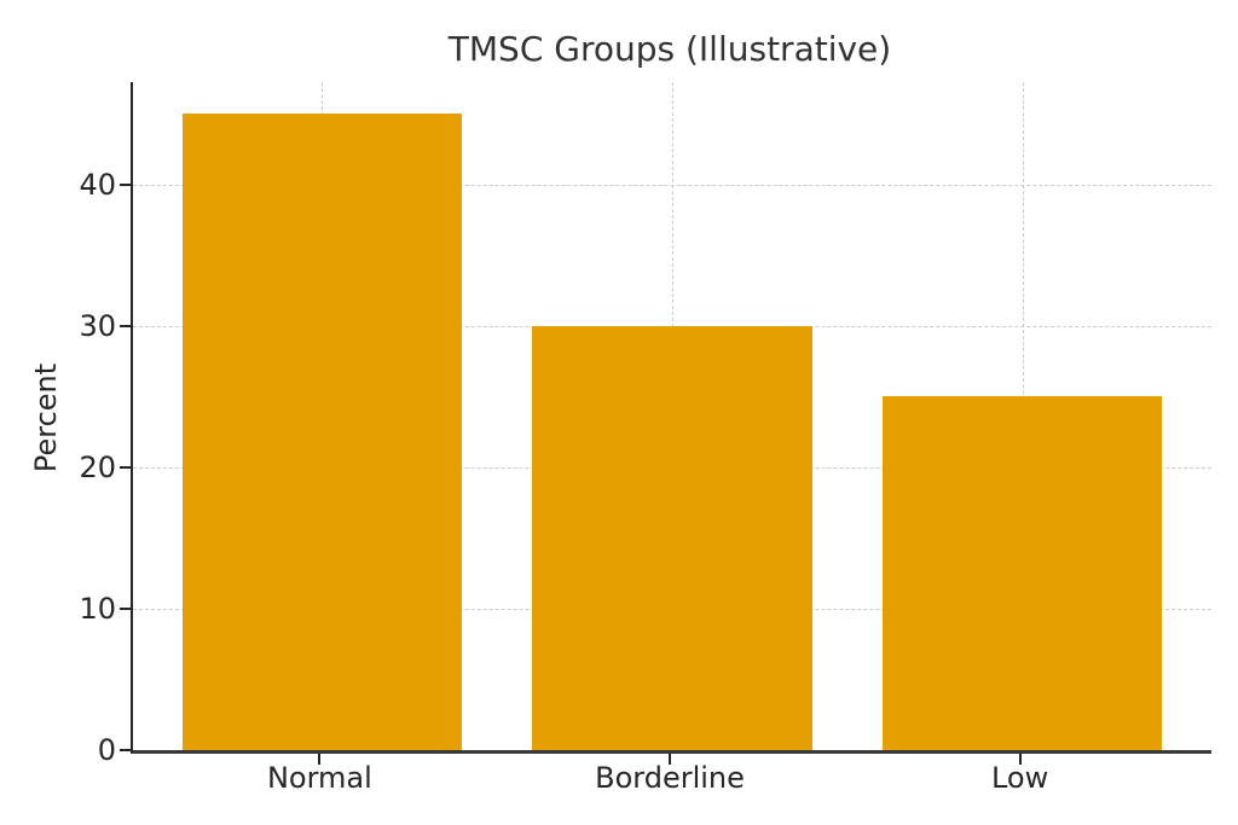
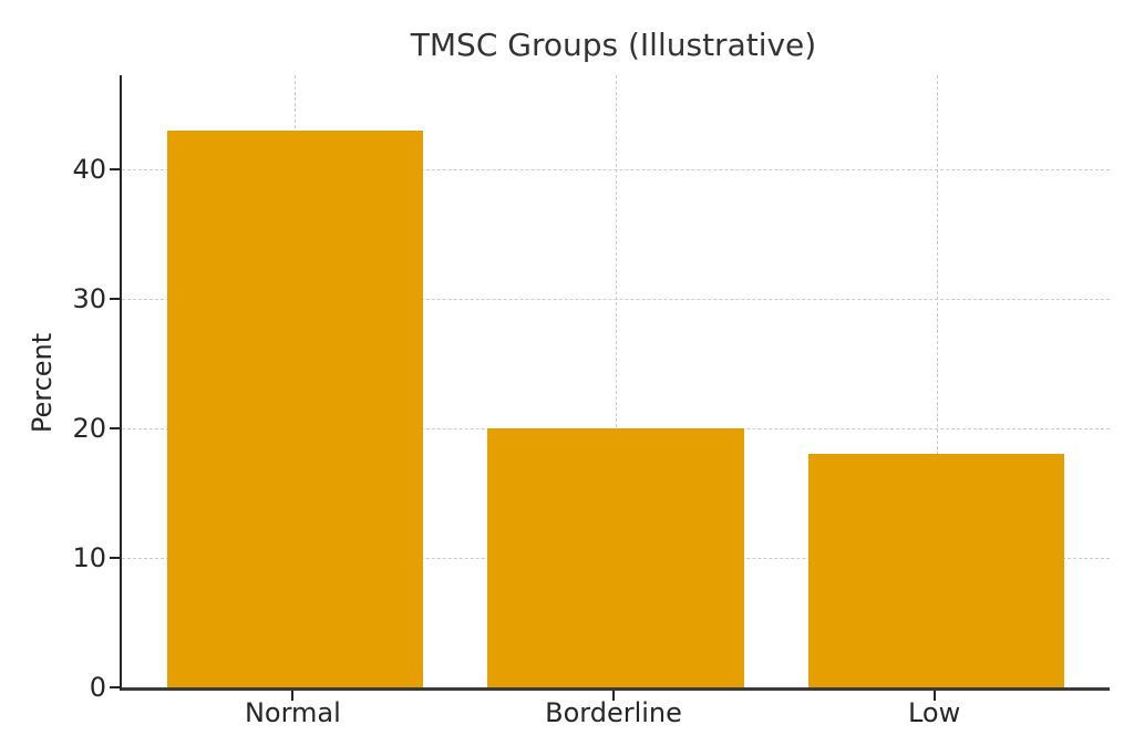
Normal: 45 -> 43
Borderline: 30 -> 20
Low: 25 -> 18
